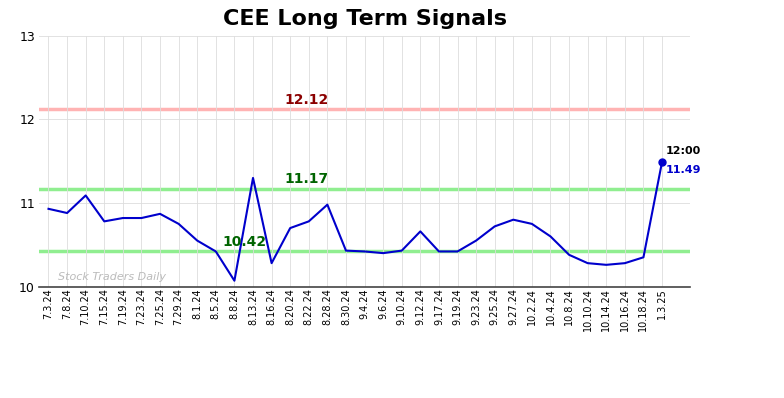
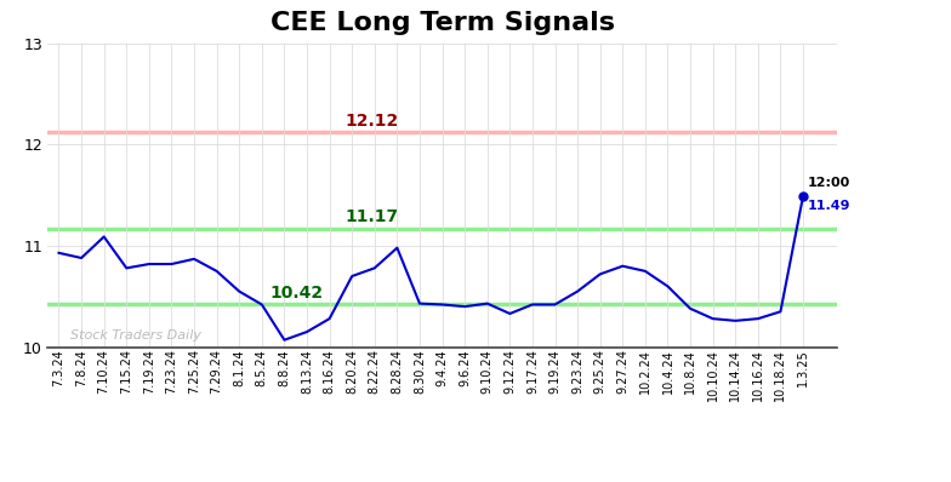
8.13.24: 11.30 -> 10.15
9.12.24: 10.66 -> 10.33
